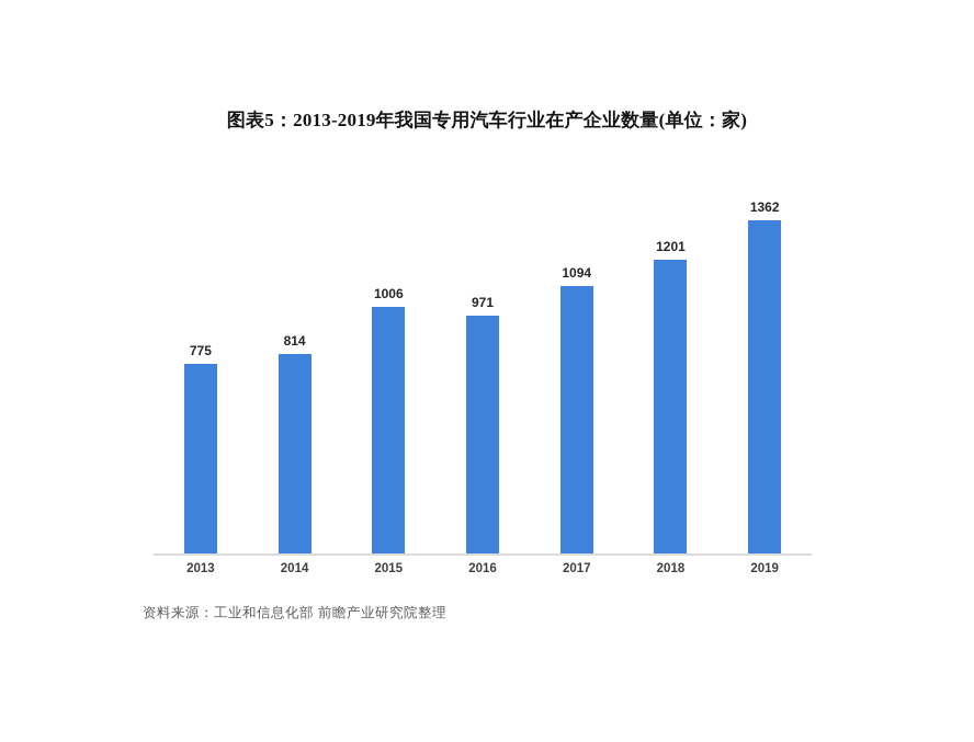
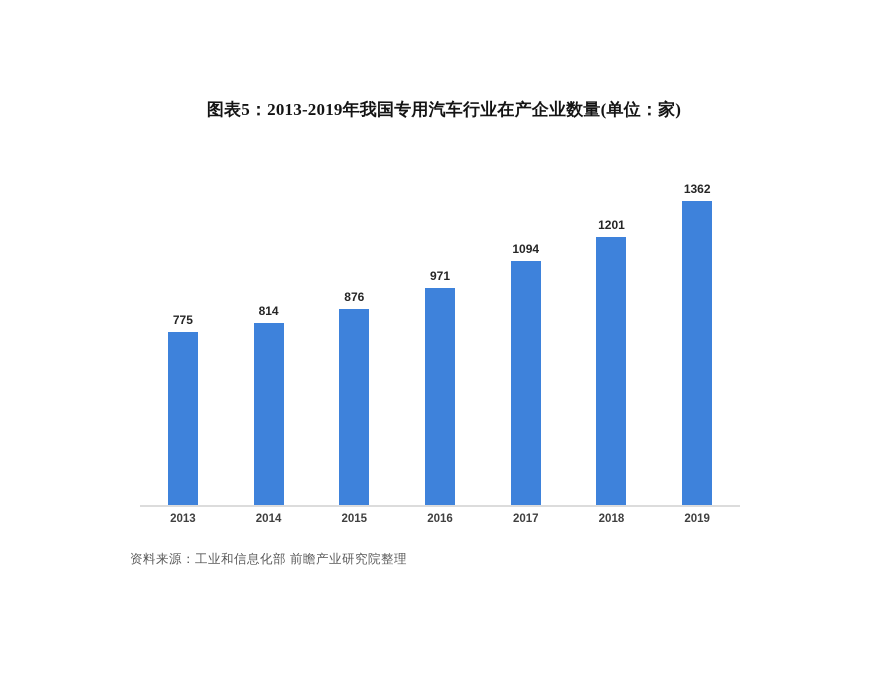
2015: 1006 -> 876
